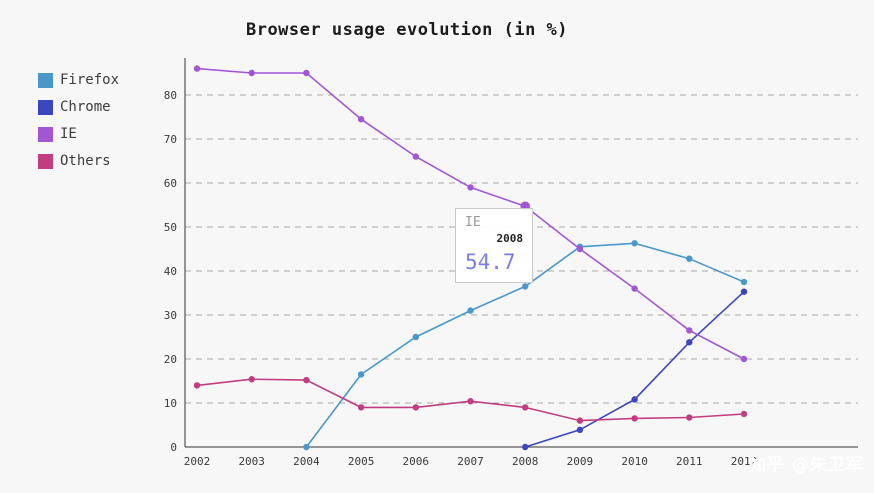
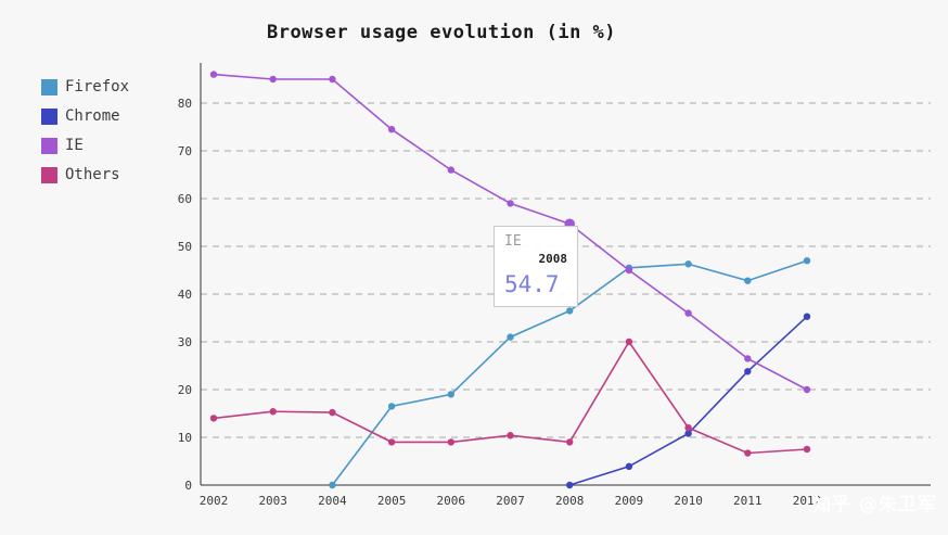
Firefox/2006: 25 -> 19
Others/2009: 6 -> 30
Others/2010: 6 -> 12
Firefox/2012: 38 -> 47
